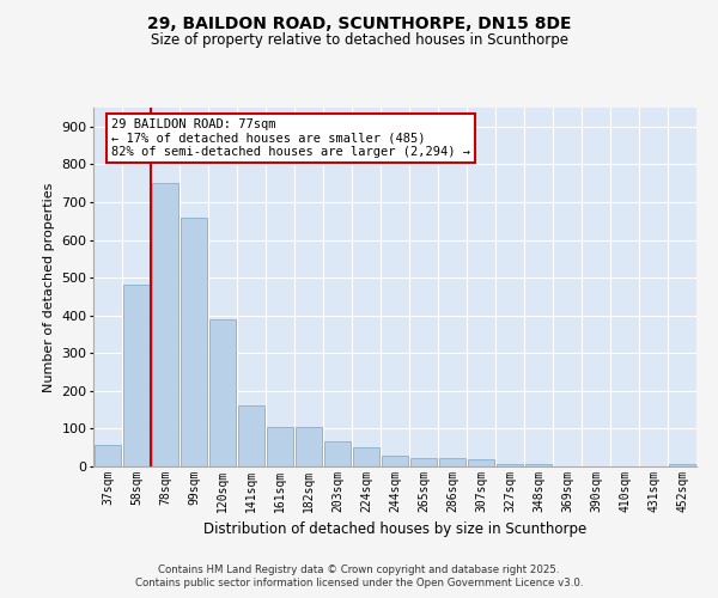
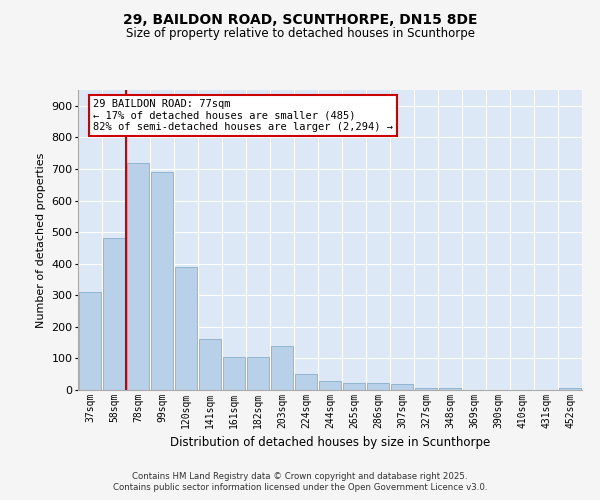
37sqm: 58 -> 310
78sqm: 750 -> 720
99sqm: 660 -> 690
203sqm: 65 -> 140
